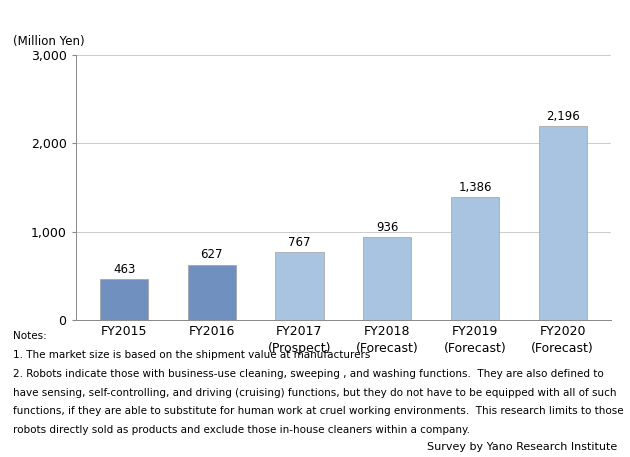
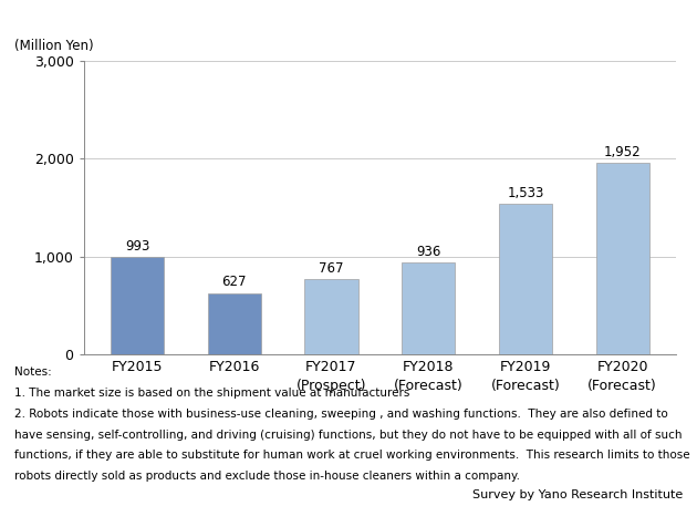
FY2015: 463 -> 993
FY2019 (Forecast): 1,386 -> 1,533
FY2020 (Forecast): 2,196 -> 1,952
